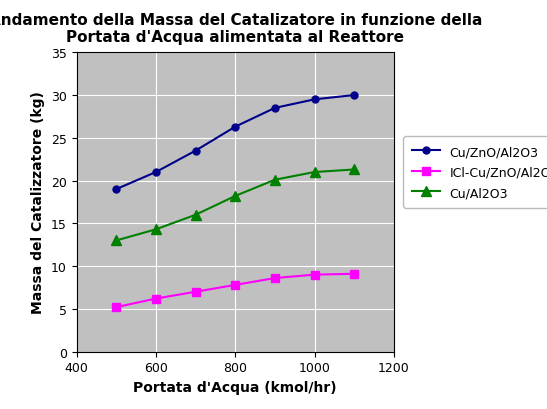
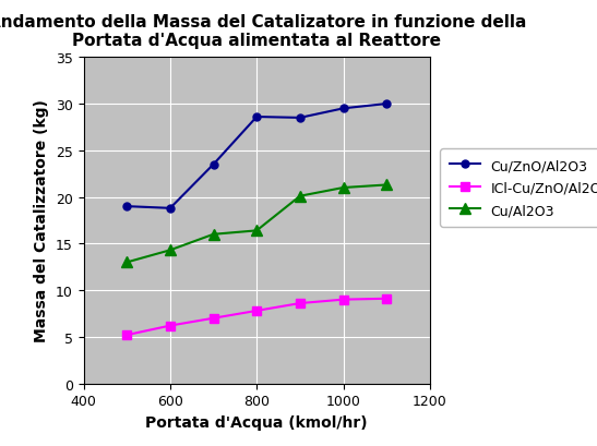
Cu/ZnO/Al2O3/600: 21.0 -> 18.8
Cu/ZnO/Al2O3/800: 26.3 -> 28.6
Cu/Al2O3/800: 18.2 -> 16.4
